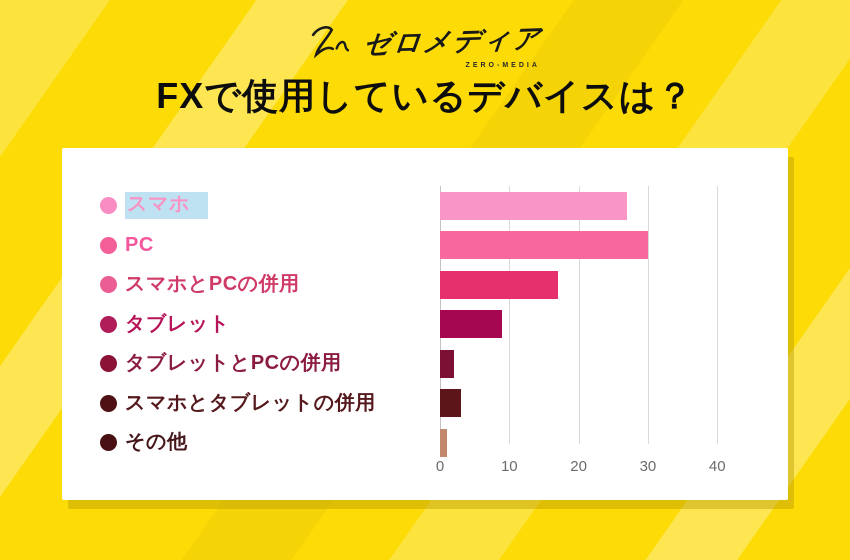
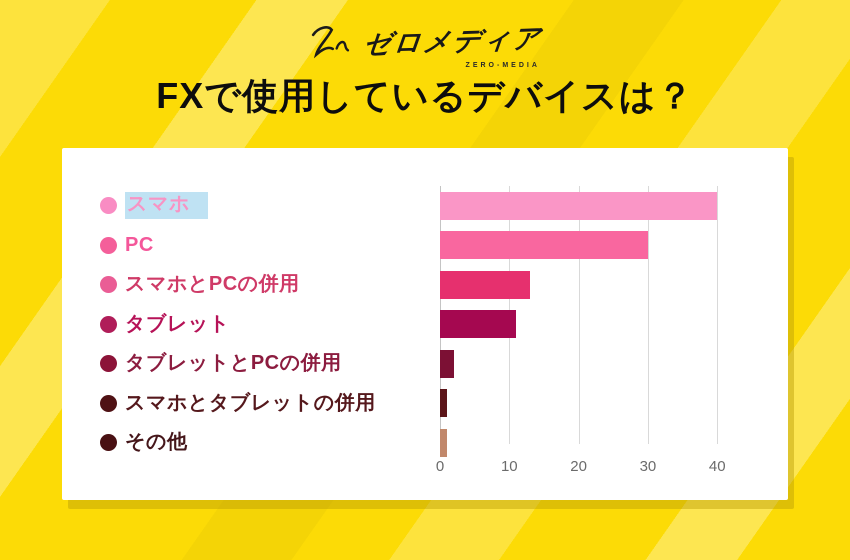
スマホ: 27 -> 40
スマホとPCの併用: 17 -> 13
タブレット: 9 -> 11
スマホとタブレットの併用: 3 -> 1
